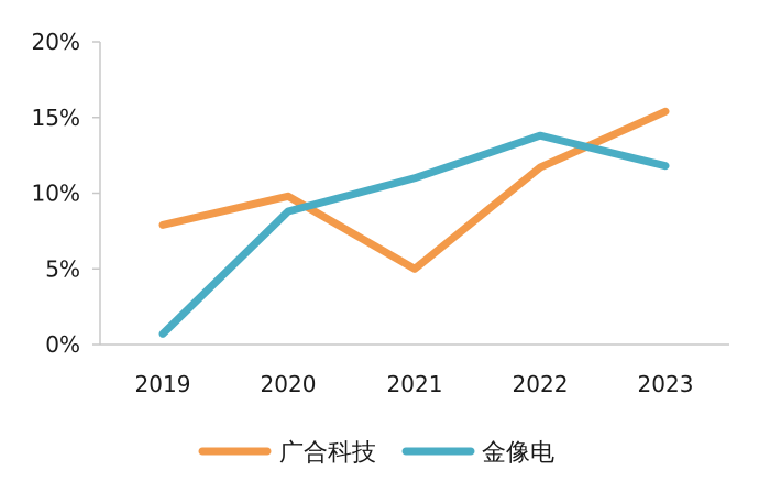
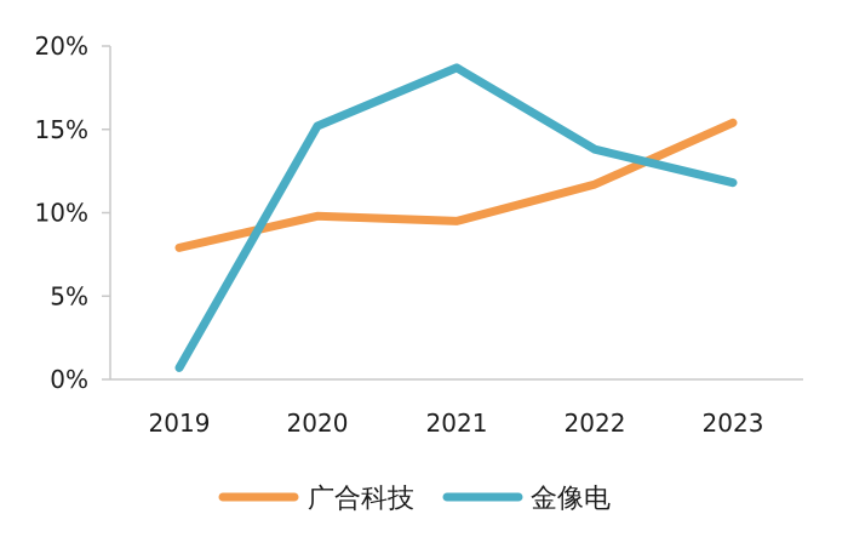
金像电/2020: 8.8% -> 15.2%
广合科技/2021: 5.0% -> 9.5%
金像电/2021: 11.0% -> 18.7%
